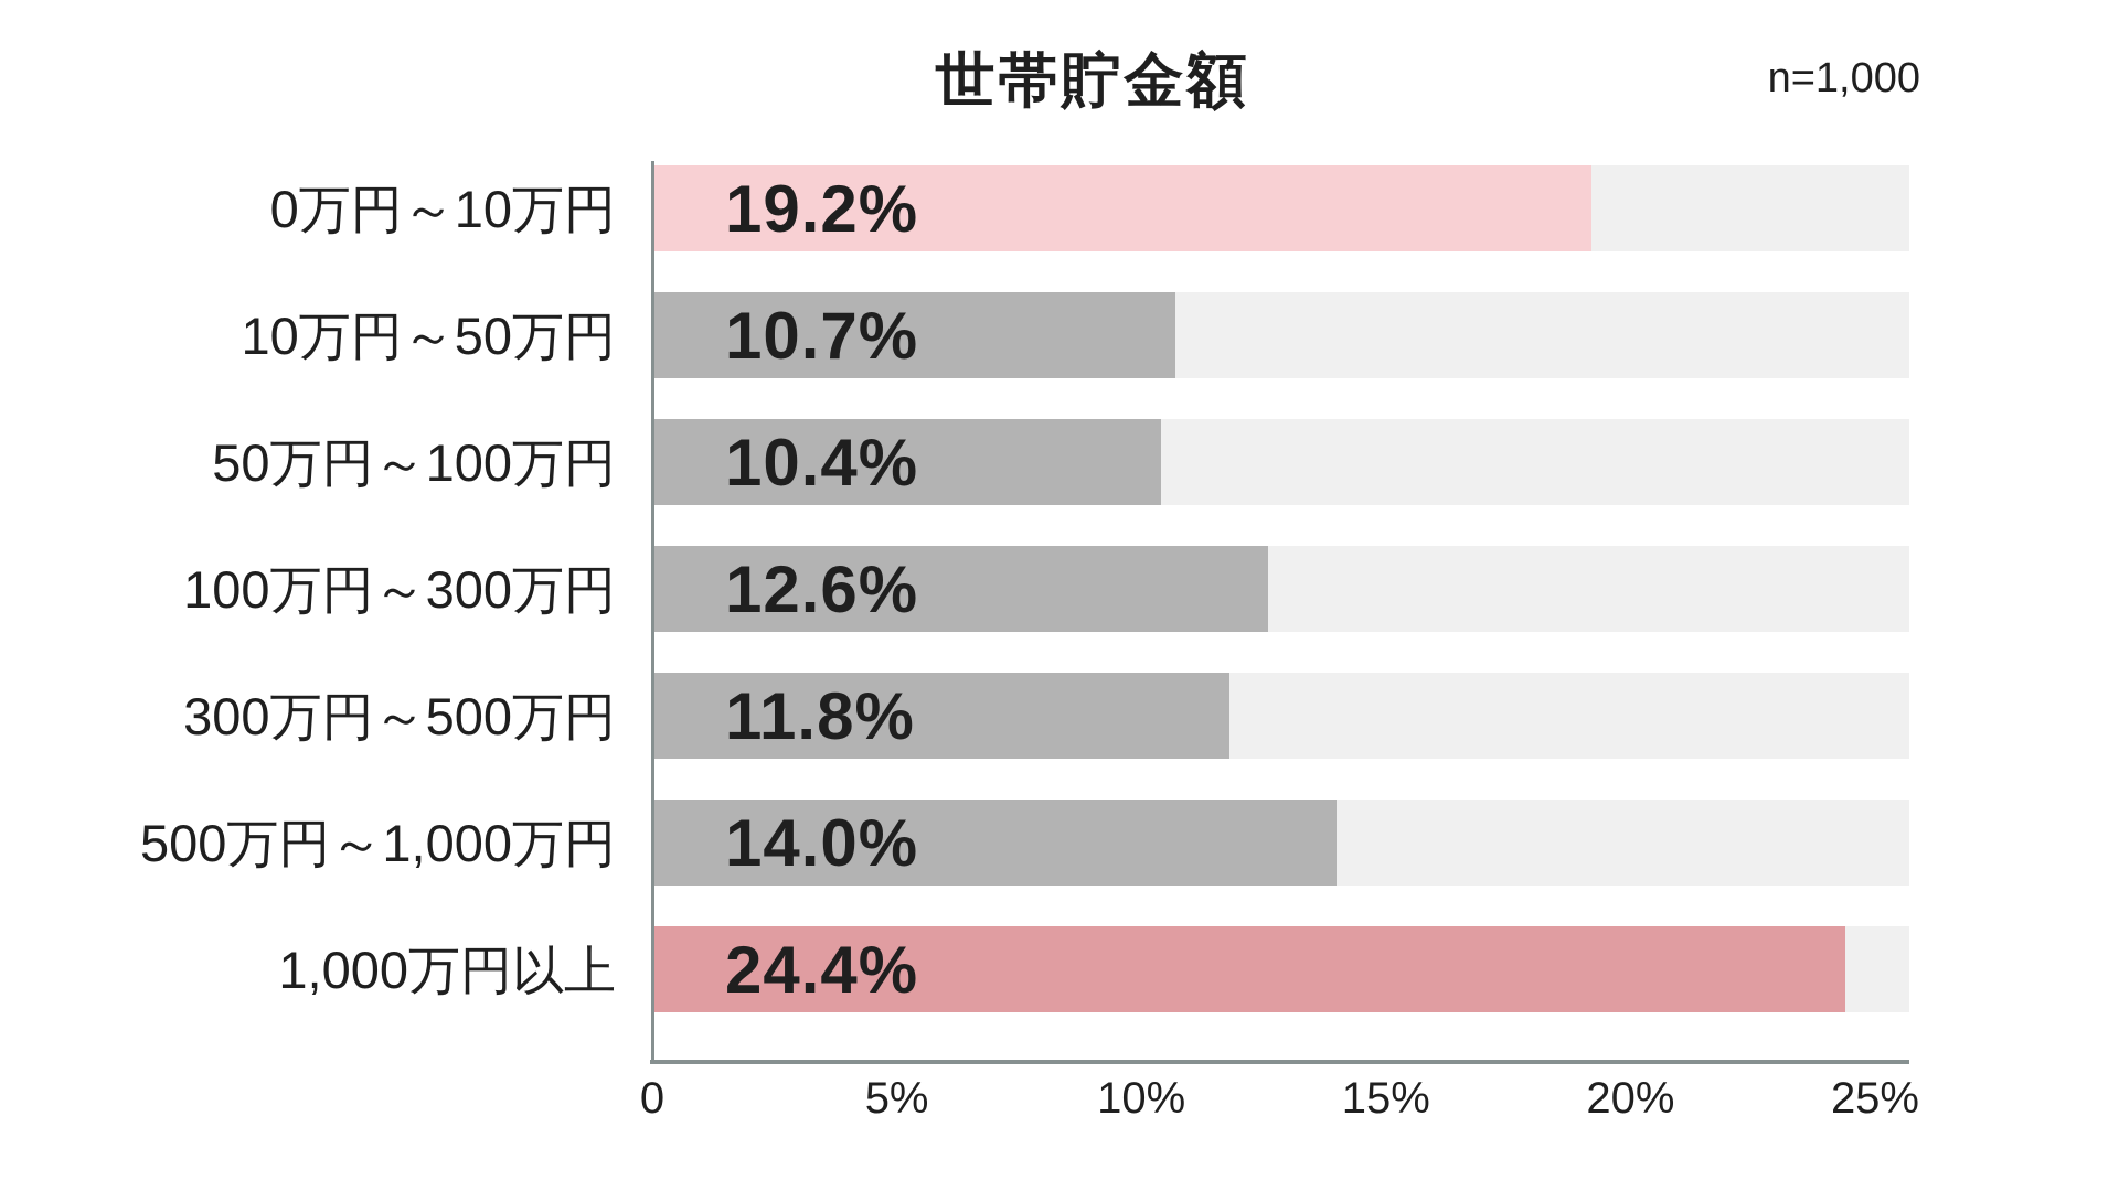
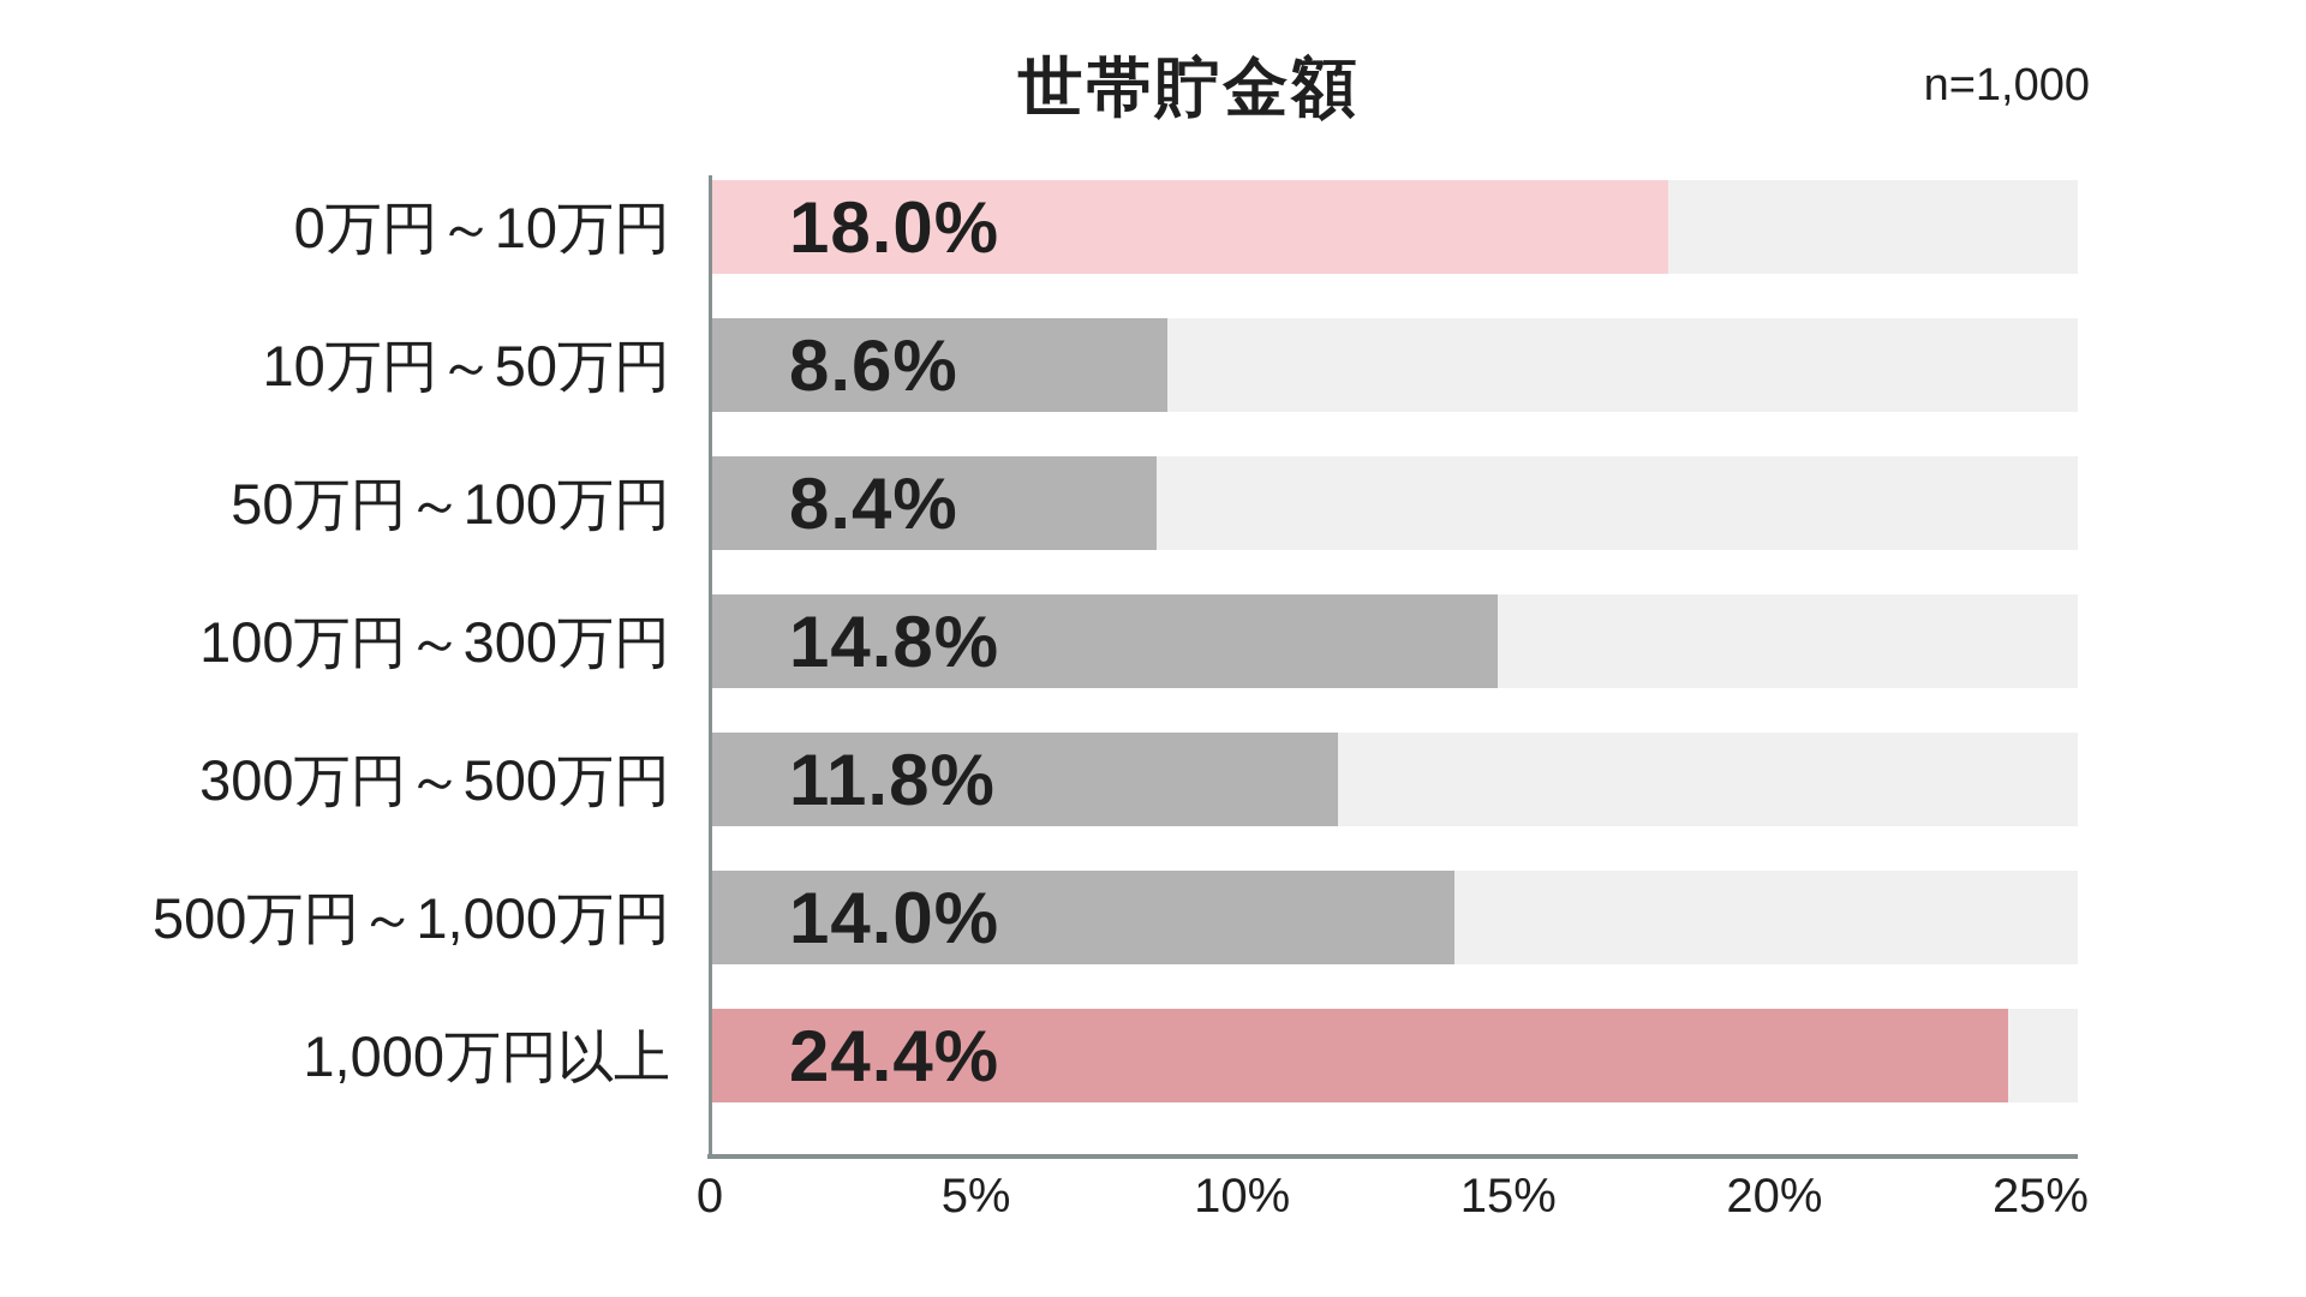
0万円～10万円: 19.2% -> 18.0%
10万円～50万円: 10.7% -> 8.6%
50万円～100万円: 10.4% -> 8.4%
100万円～300万円: 12.6% -> 14.8%
